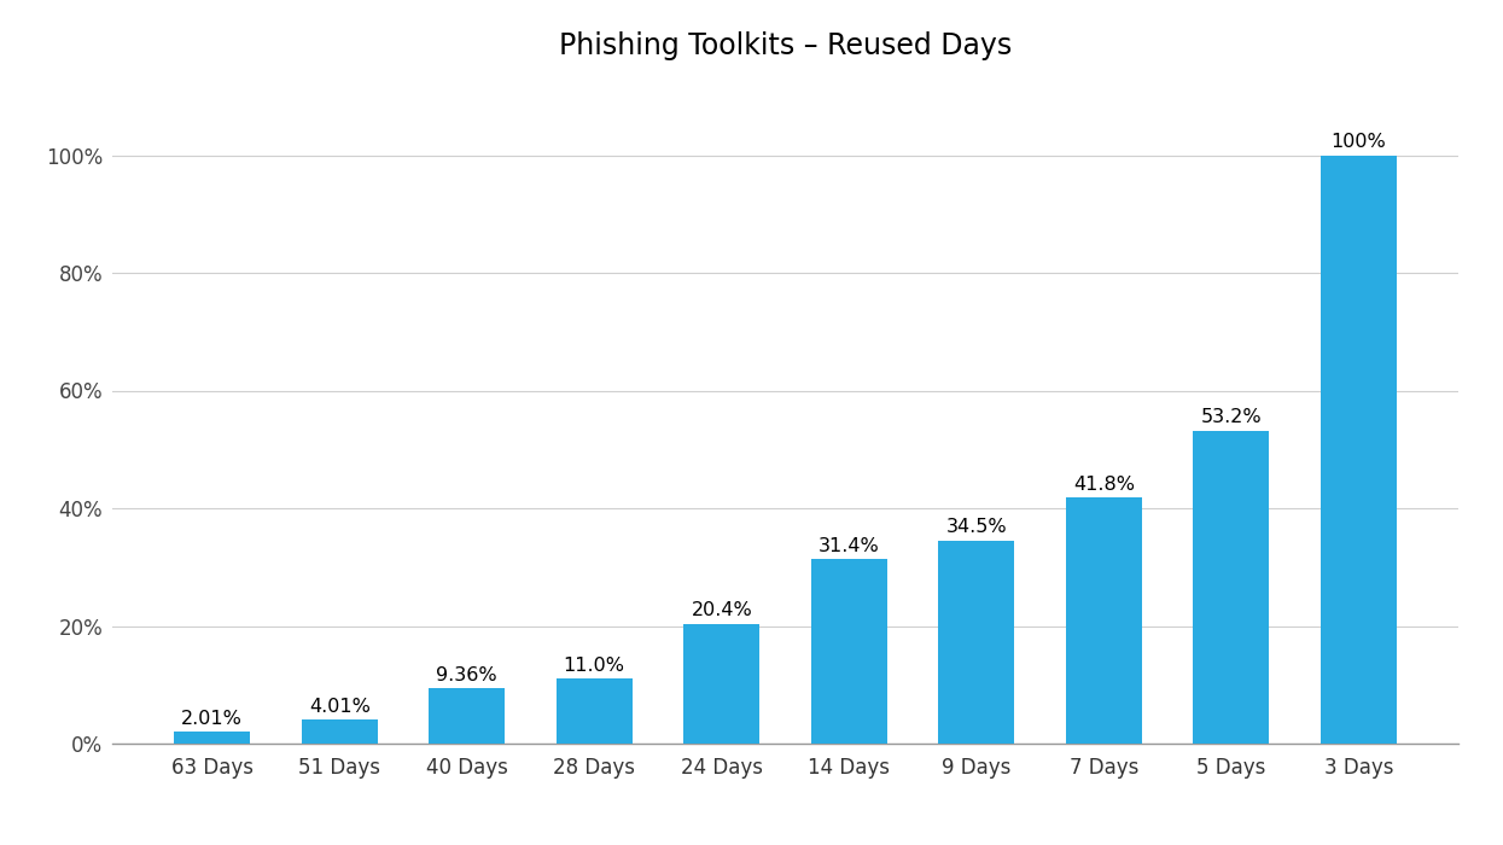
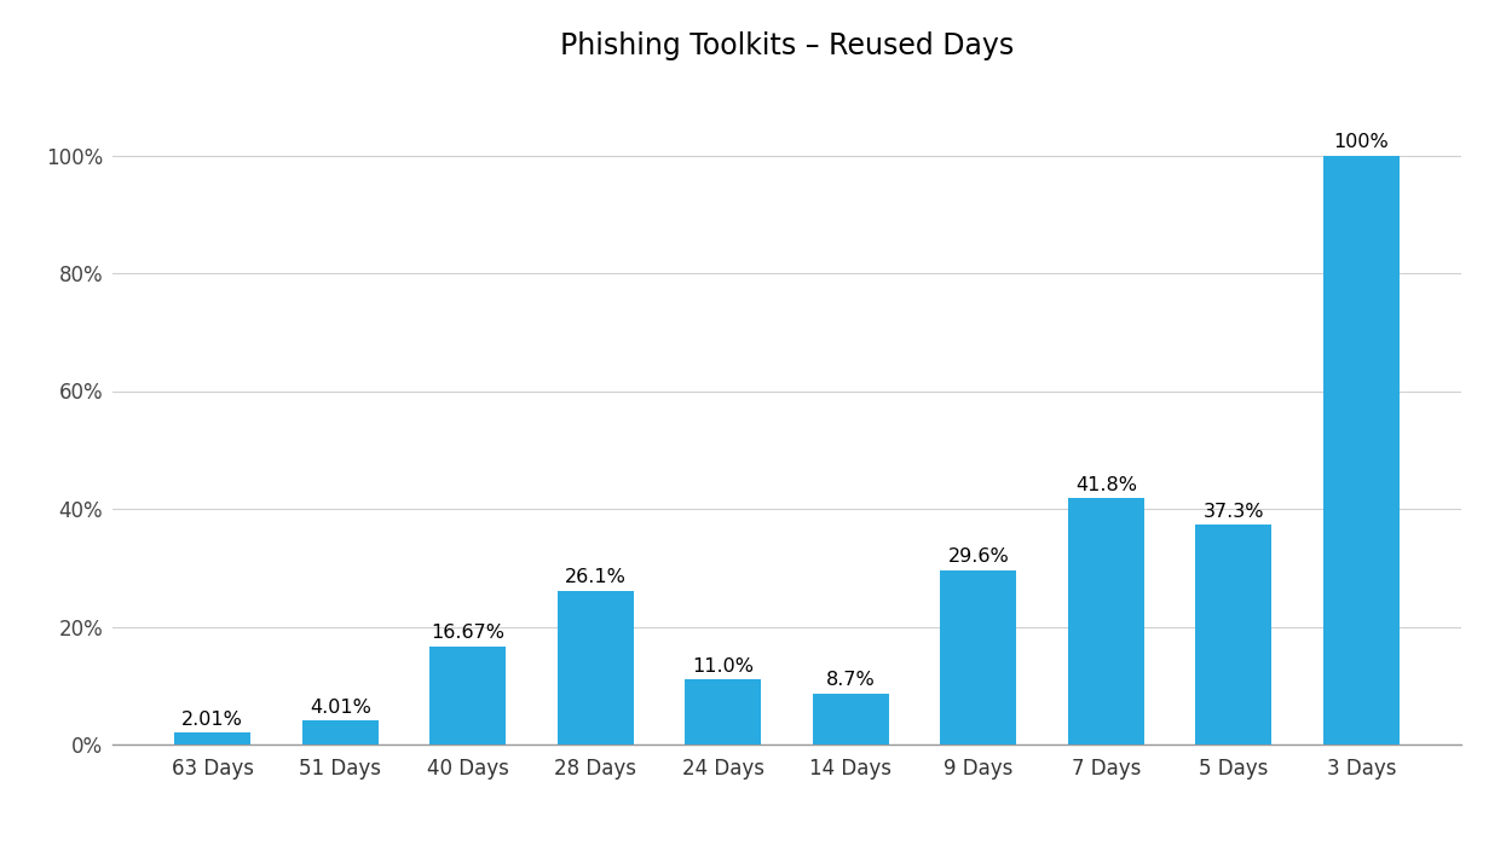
40 Days: 9.36% -> 16.67%
28 Days: 11.0% -> 26.1%
24 Days: 20.4% -> 11.0%
14 Days: 31.4% -> 8.7%
9 Days: 34.5% -> 29.6%
5 Days: 53.2% -> 37.3%
